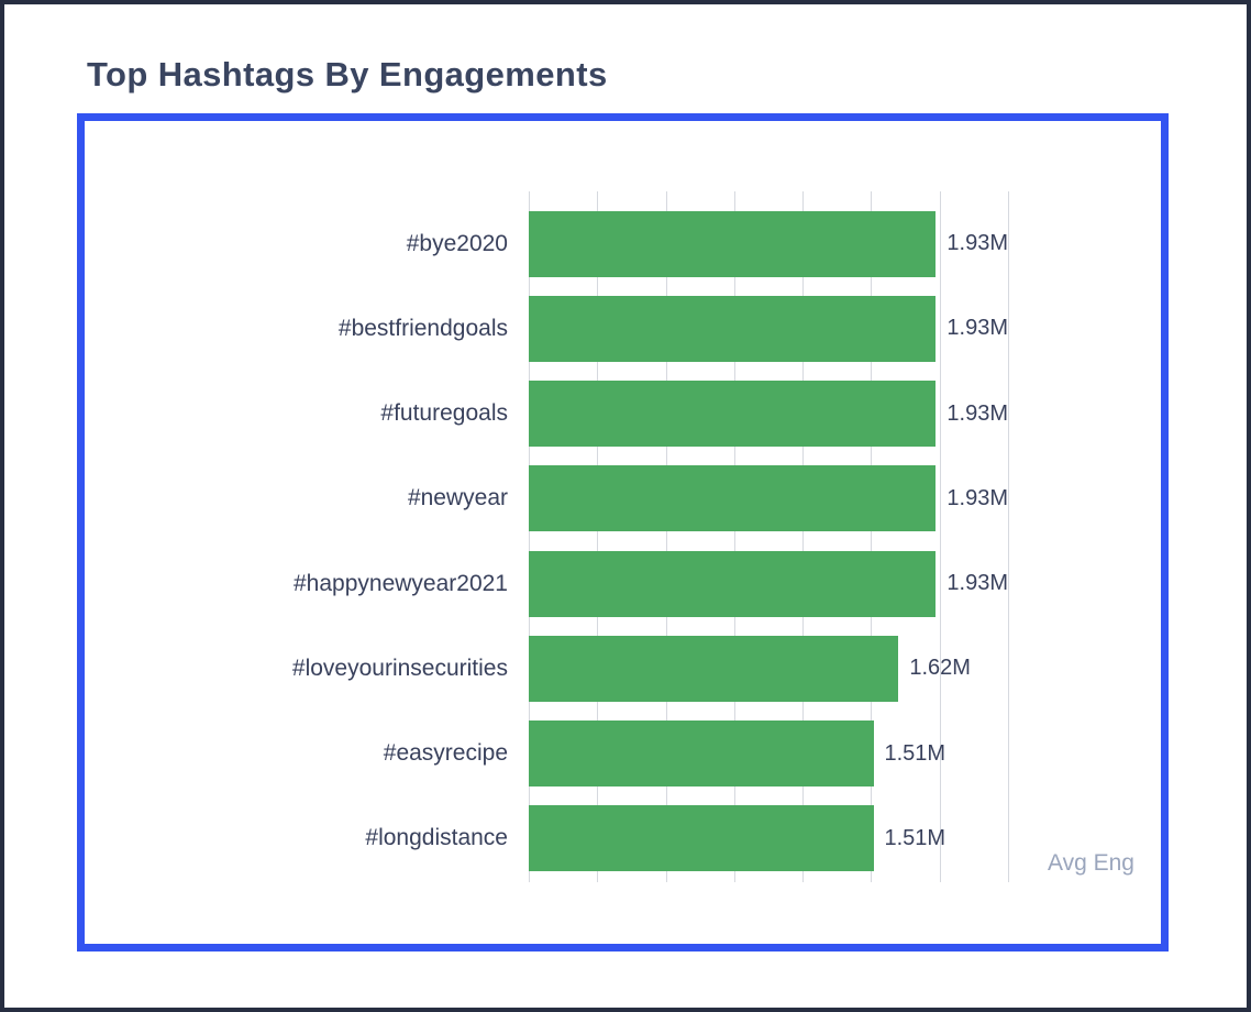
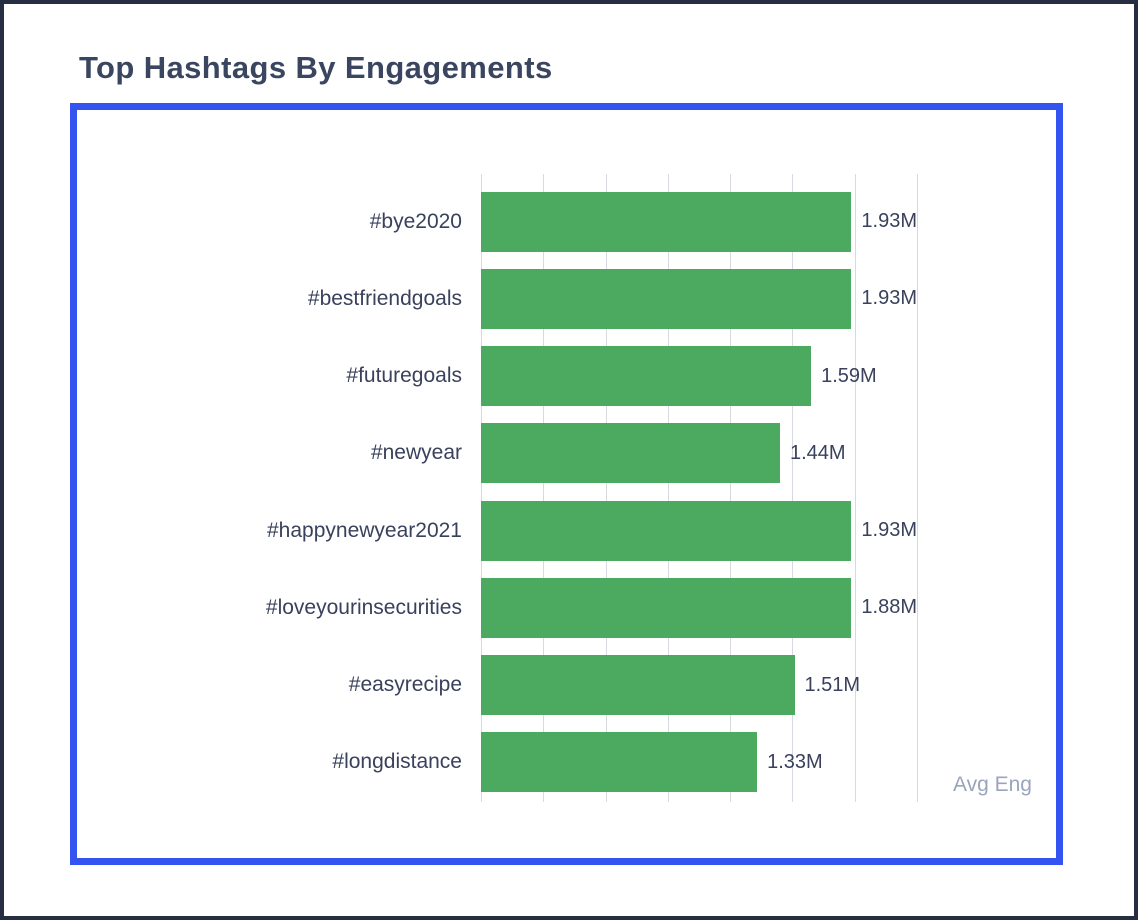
#futuregoals: 1.93M -> 1.59M
#newyear: 1.93M -> 1.44M
#loveyourinsecurities: 1.62M -> 1.88M
#longdistance: 1.51M -> 1.33M
